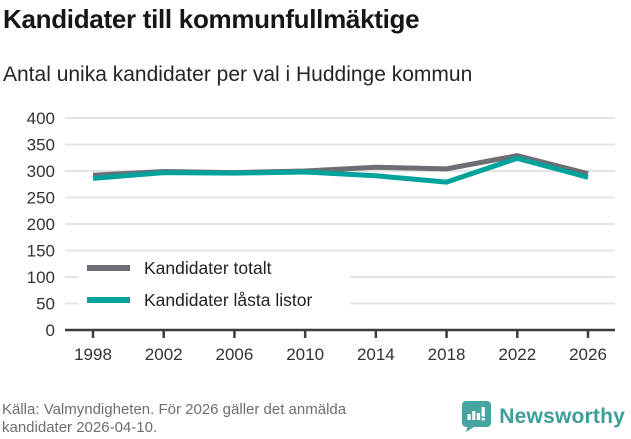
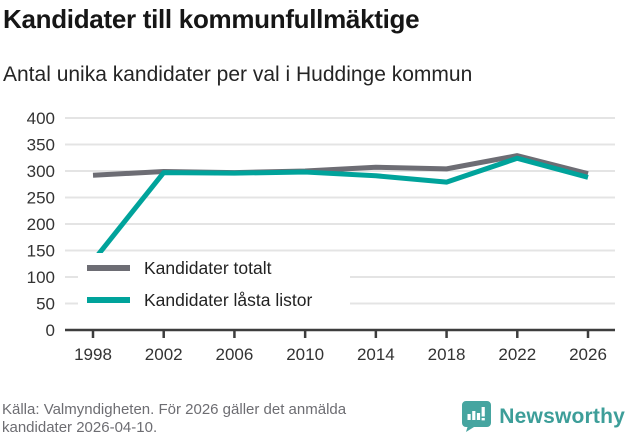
Kandidater låsta listor/1998: 290 -> 130
